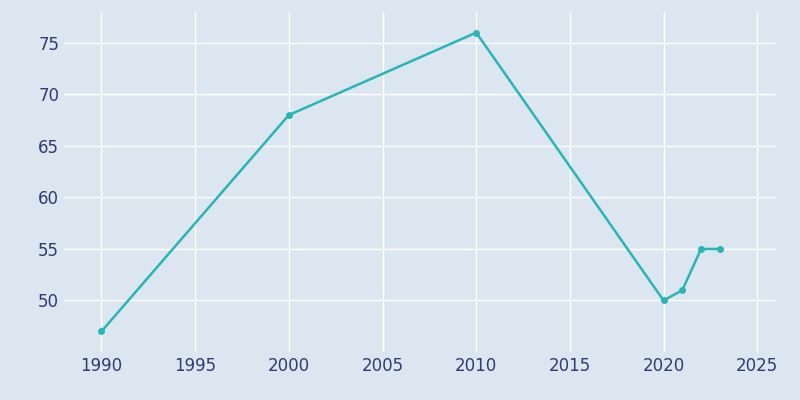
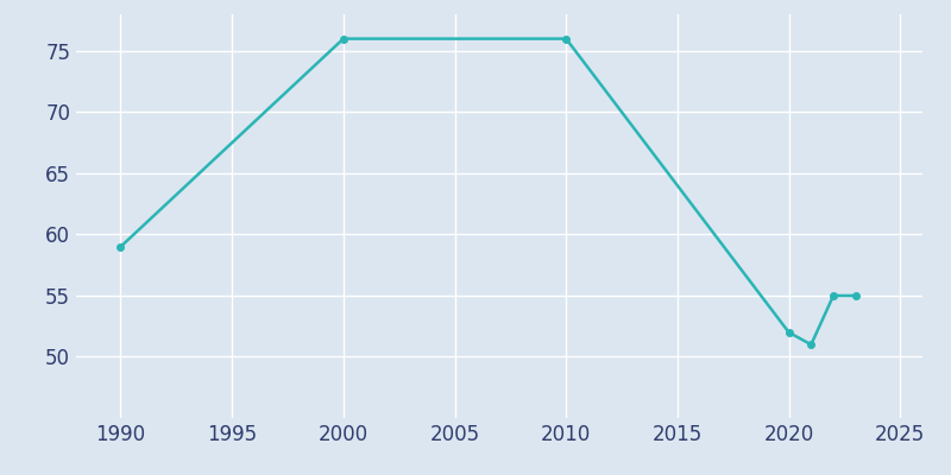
1990: 47 -> 59
2000: 68 -> 76
2020: 50 -> 52
